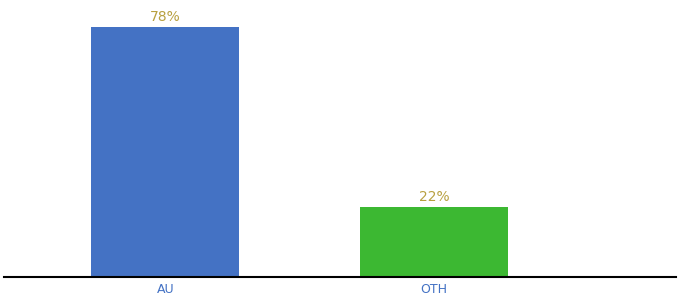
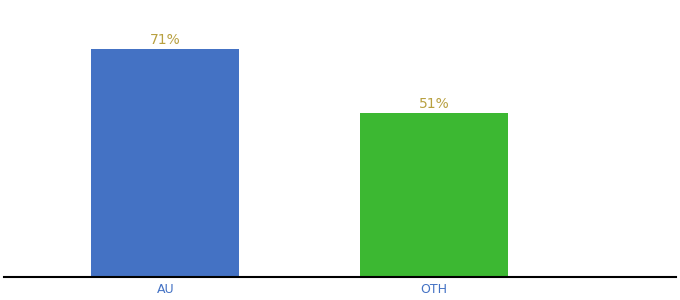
AU: 78% -> 71%
OTH: 22% -> 51%
